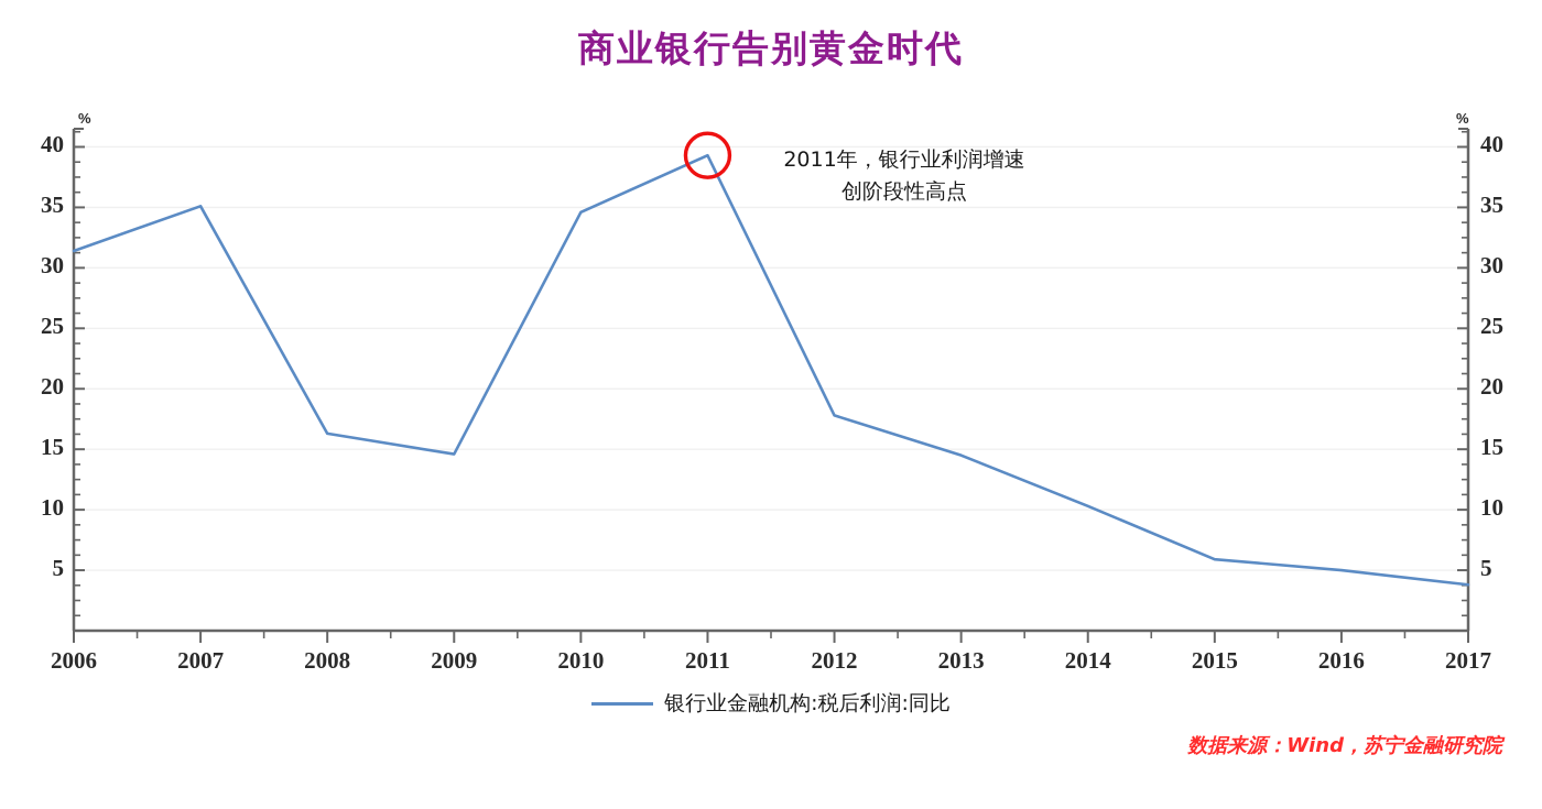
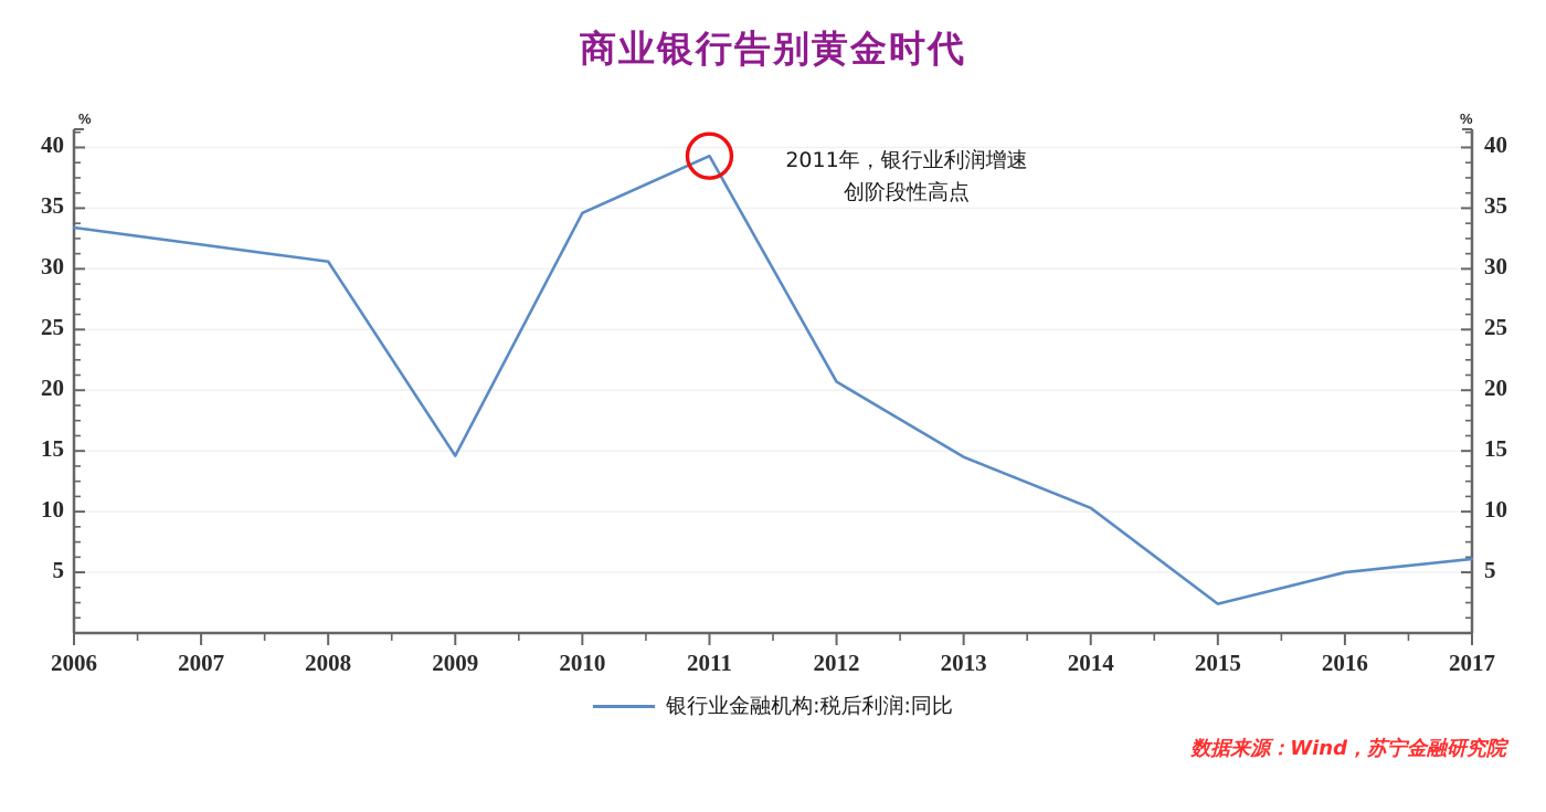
2006: 31.4 -> 33.4
2007: 35.1 -> 32.0
2008: 16.3 -> 30.6
2012: 17.8 -> 20.7
2015: 5.9 -> 2.4
2017: 3.8 -> 6.1
